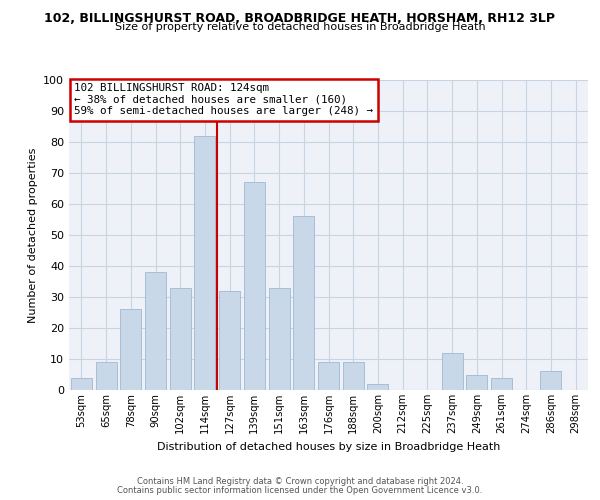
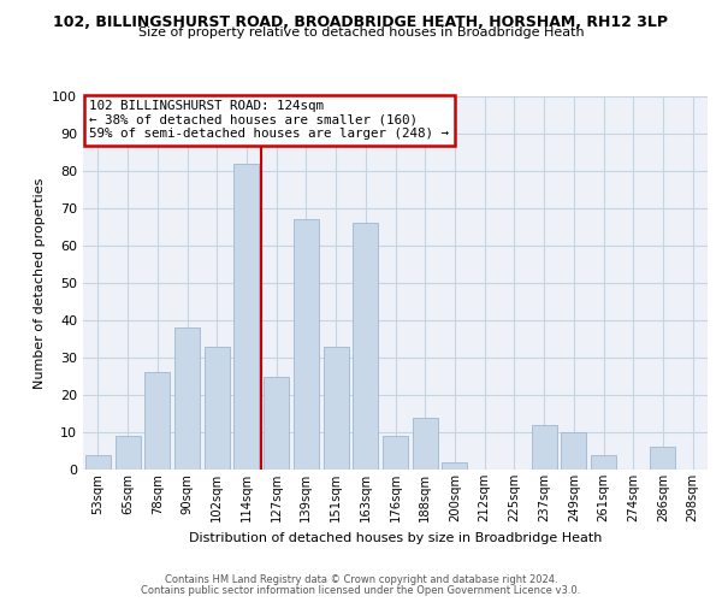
127sqm: 32 -> 25
163sqm: 56 -> 66
188sqm: 9 -> 14
249sqm: 5 -> 10
